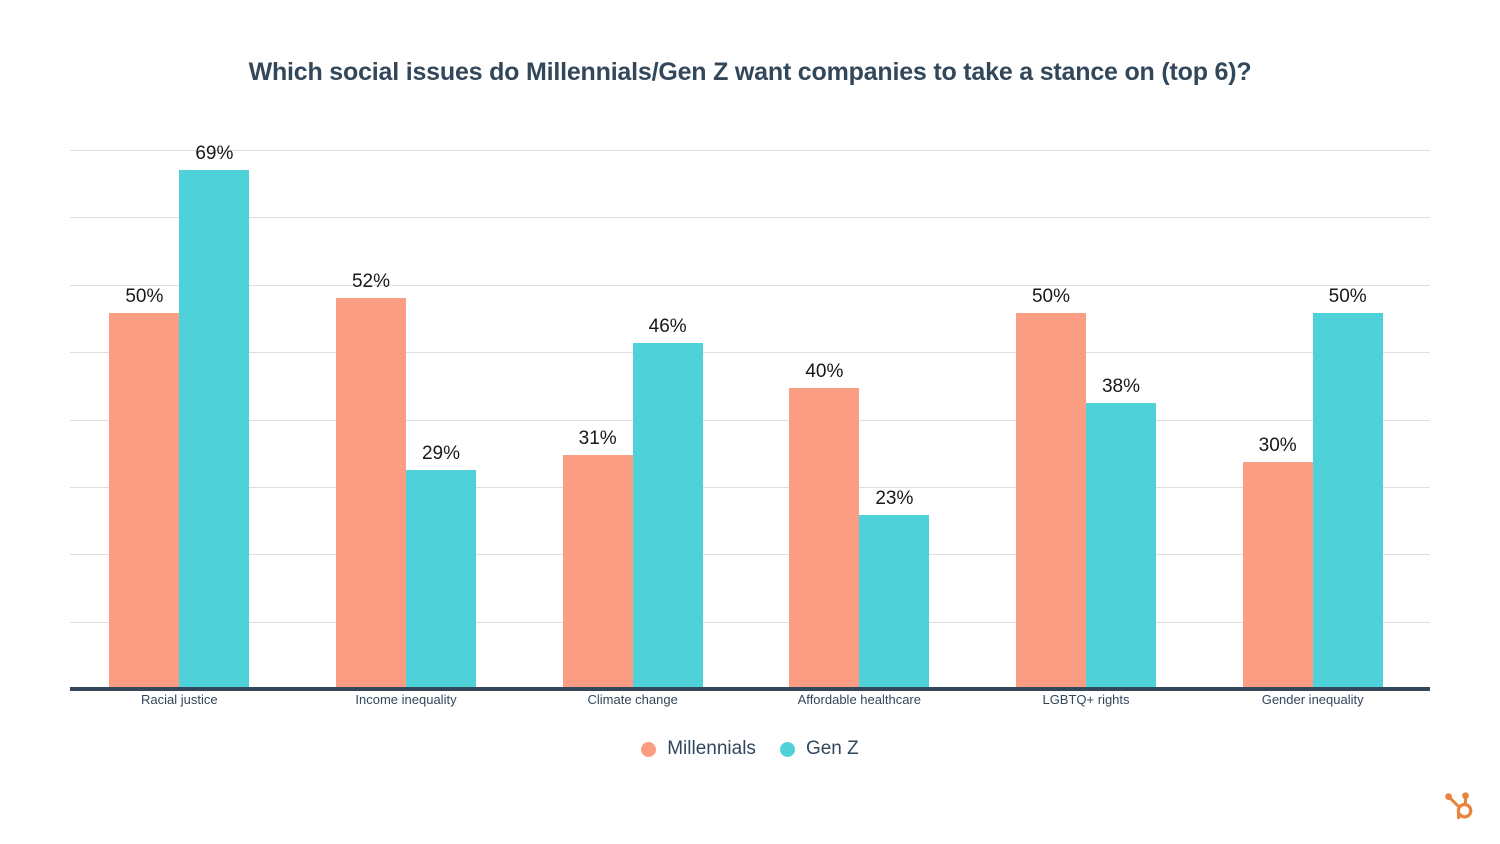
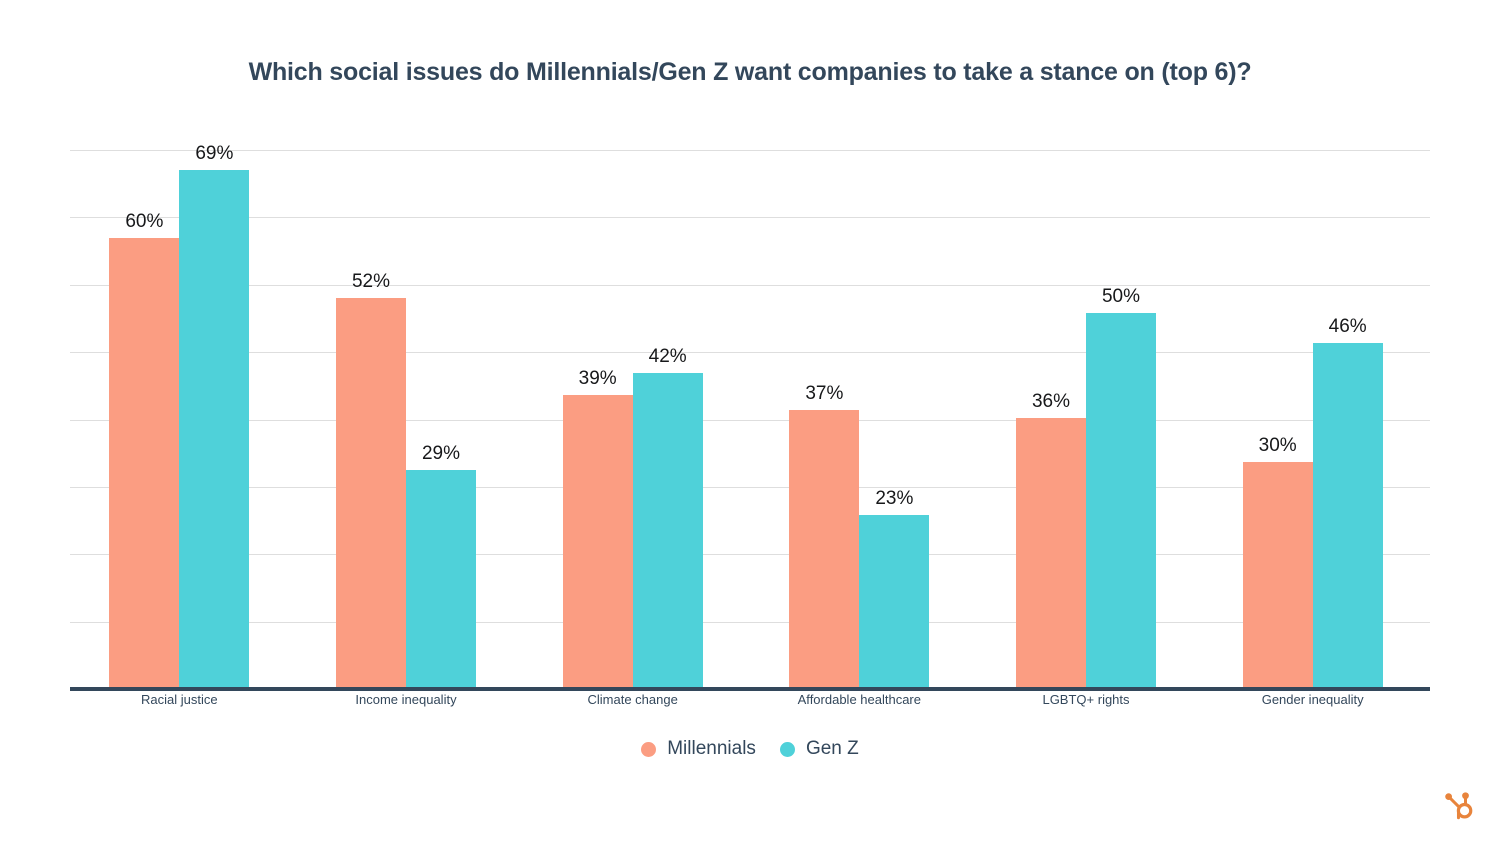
Millennials/Racial justice: 50% -> 60%
Millennials/Climate change: 31% -> 39%
Gen Z/Climate change: 46% -> 42%
Millennials/Affordable healthcare: 40% -> 37%
Millennials/LGBTQ+ rights: 50% -> 36%
Gen Z/LGBTQ+ rights: 38% -> 50%
Gen Z/Gender inequality: 50% -> 46%
